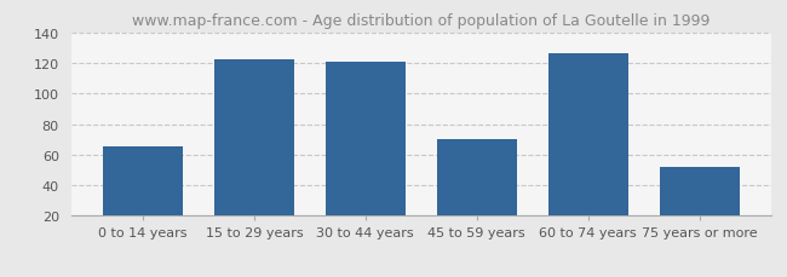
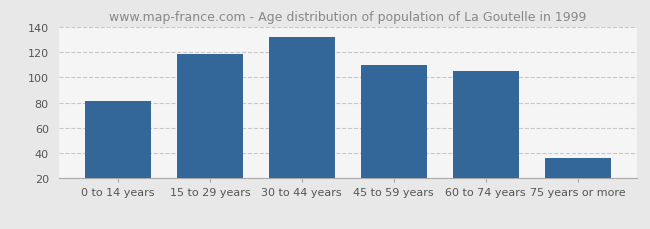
0 to 14 years: 65 -> 81
15 to 29 years: 122 -> 118
30 to 44 years: 121 -> 132
45 to 59 years: 70 -> 110
60 to 74 years: 126 -> 105
75 years or more: 52 -> 36
